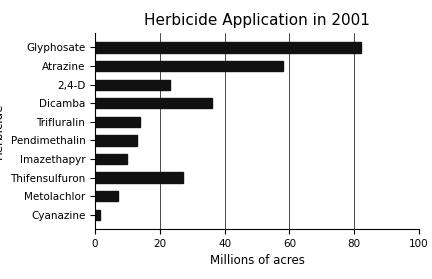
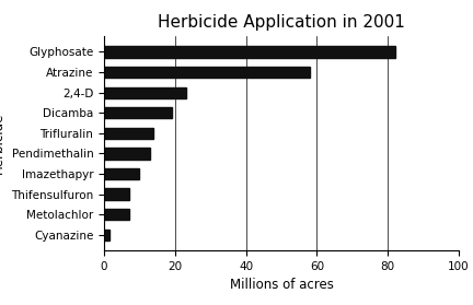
Dicamba: 36.0 -> 19.0
Thifensulfuron: 27.0 -> 7.0
